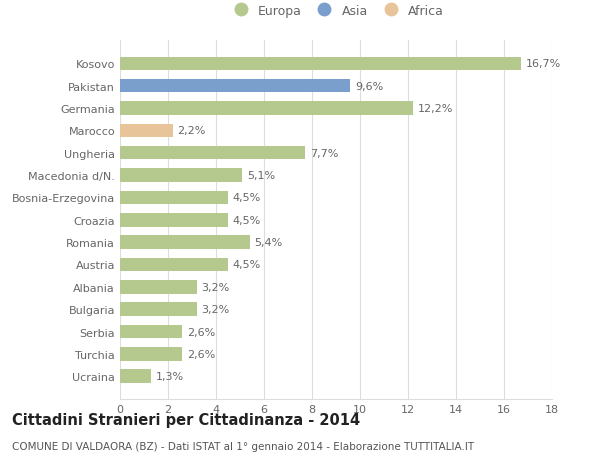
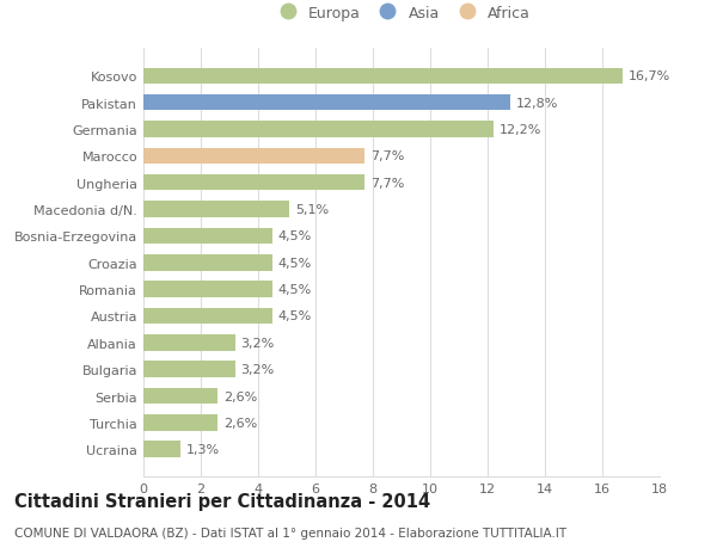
Pakistan: 9,6% -> 12,8%
Marocco: 2,2% -> 7,7%
Romania: 5,4% -> 4,5%
